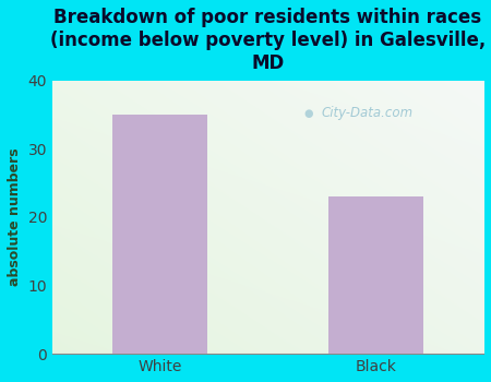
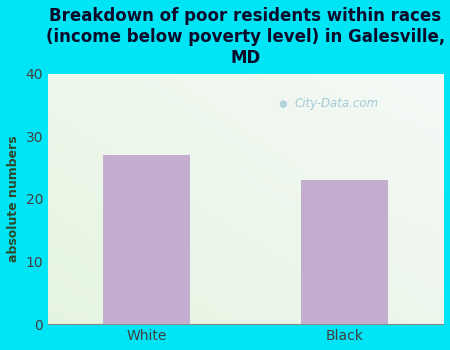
White: 35 -> 27
